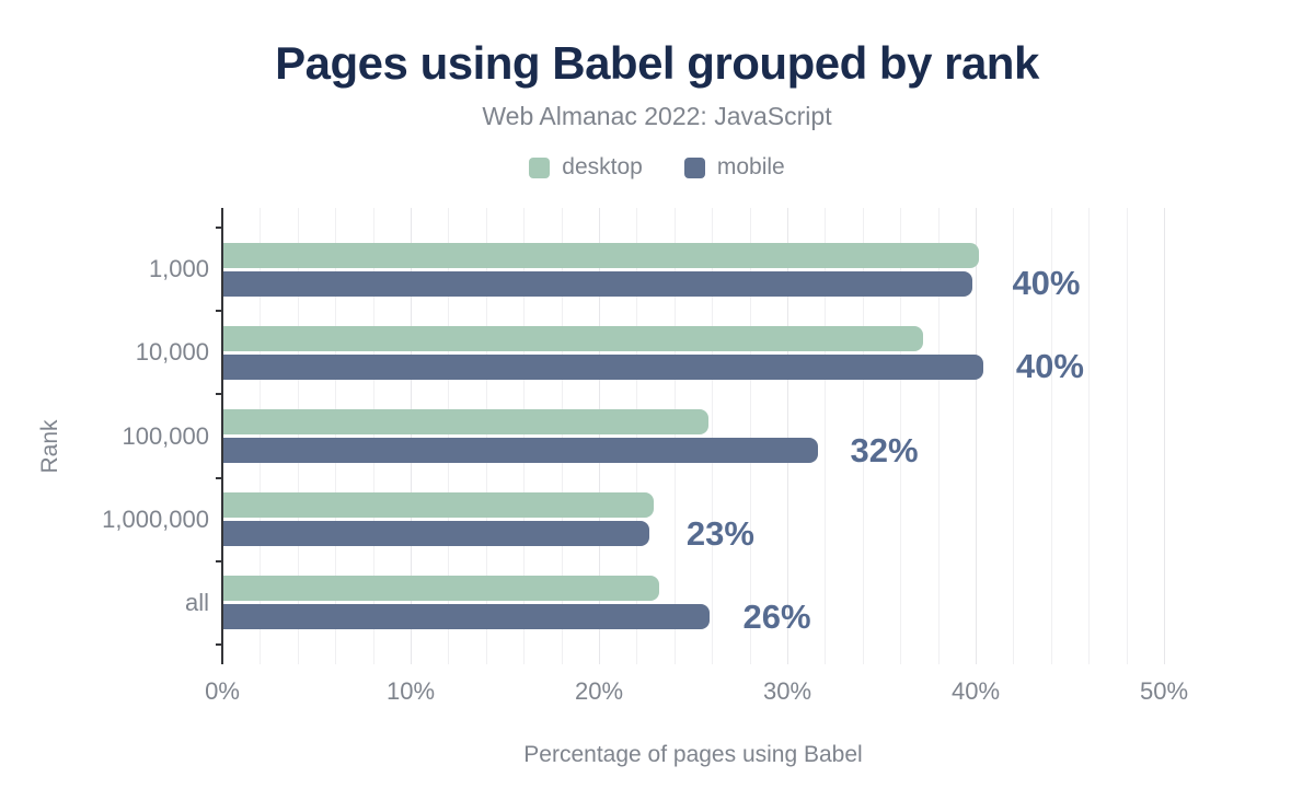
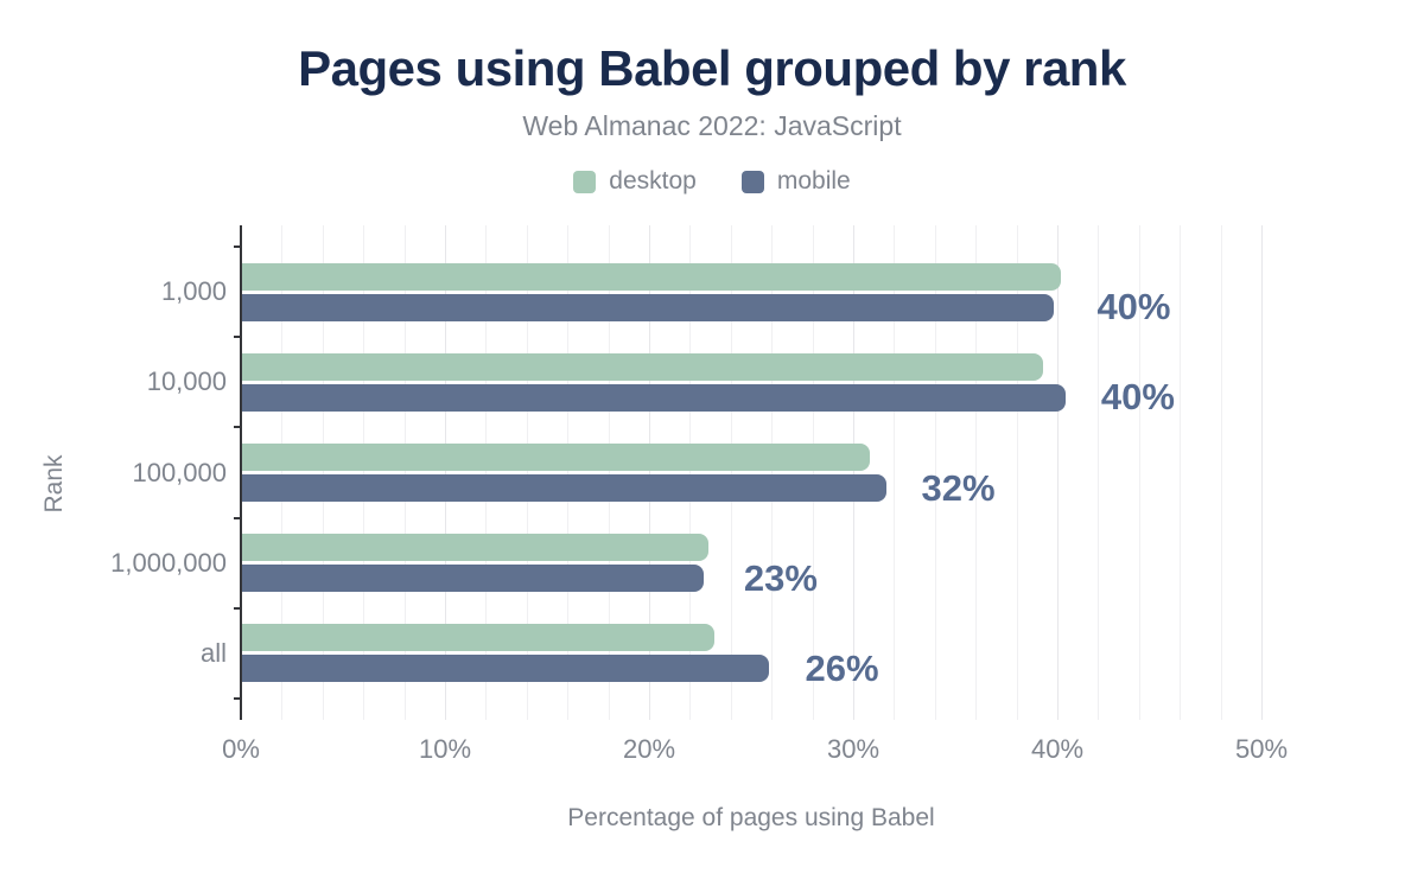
desktop/10,000: 37.2% -> 39.3%
desktop/100,000: 25.8% -> 30.8%
